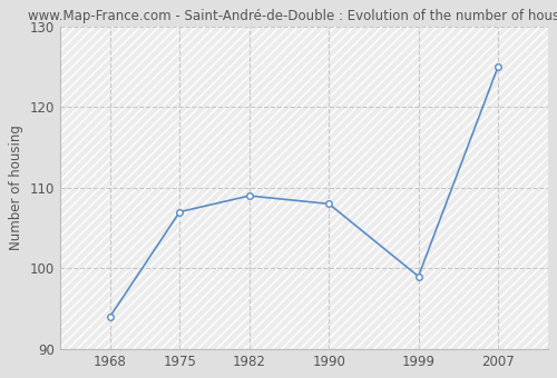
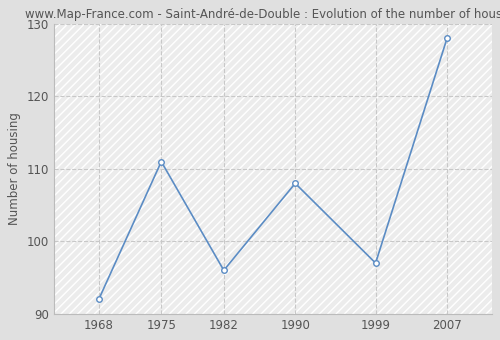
1968: 94 -> 92
1975: 107 -> 111
1982: 109 -> 96
1999: 99 -> 97
2007: 125 -> 128
